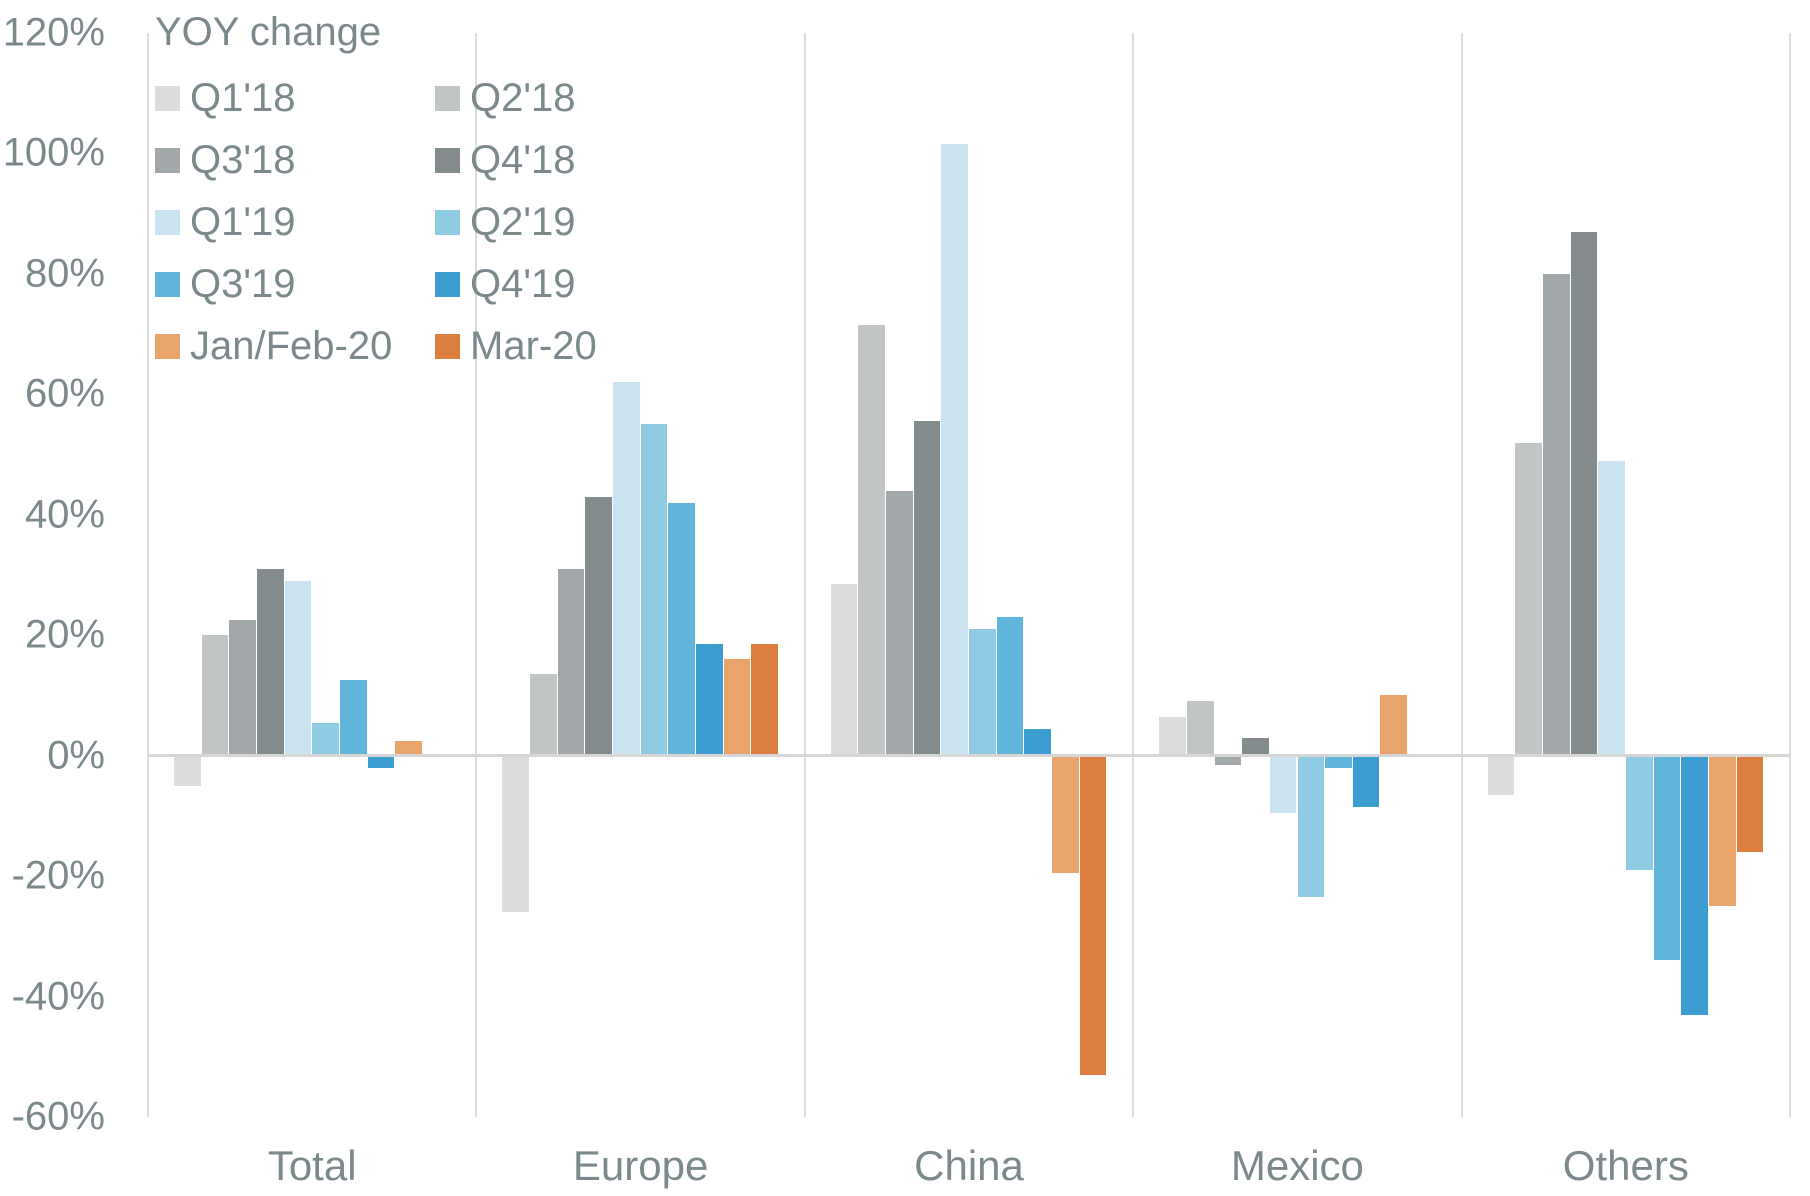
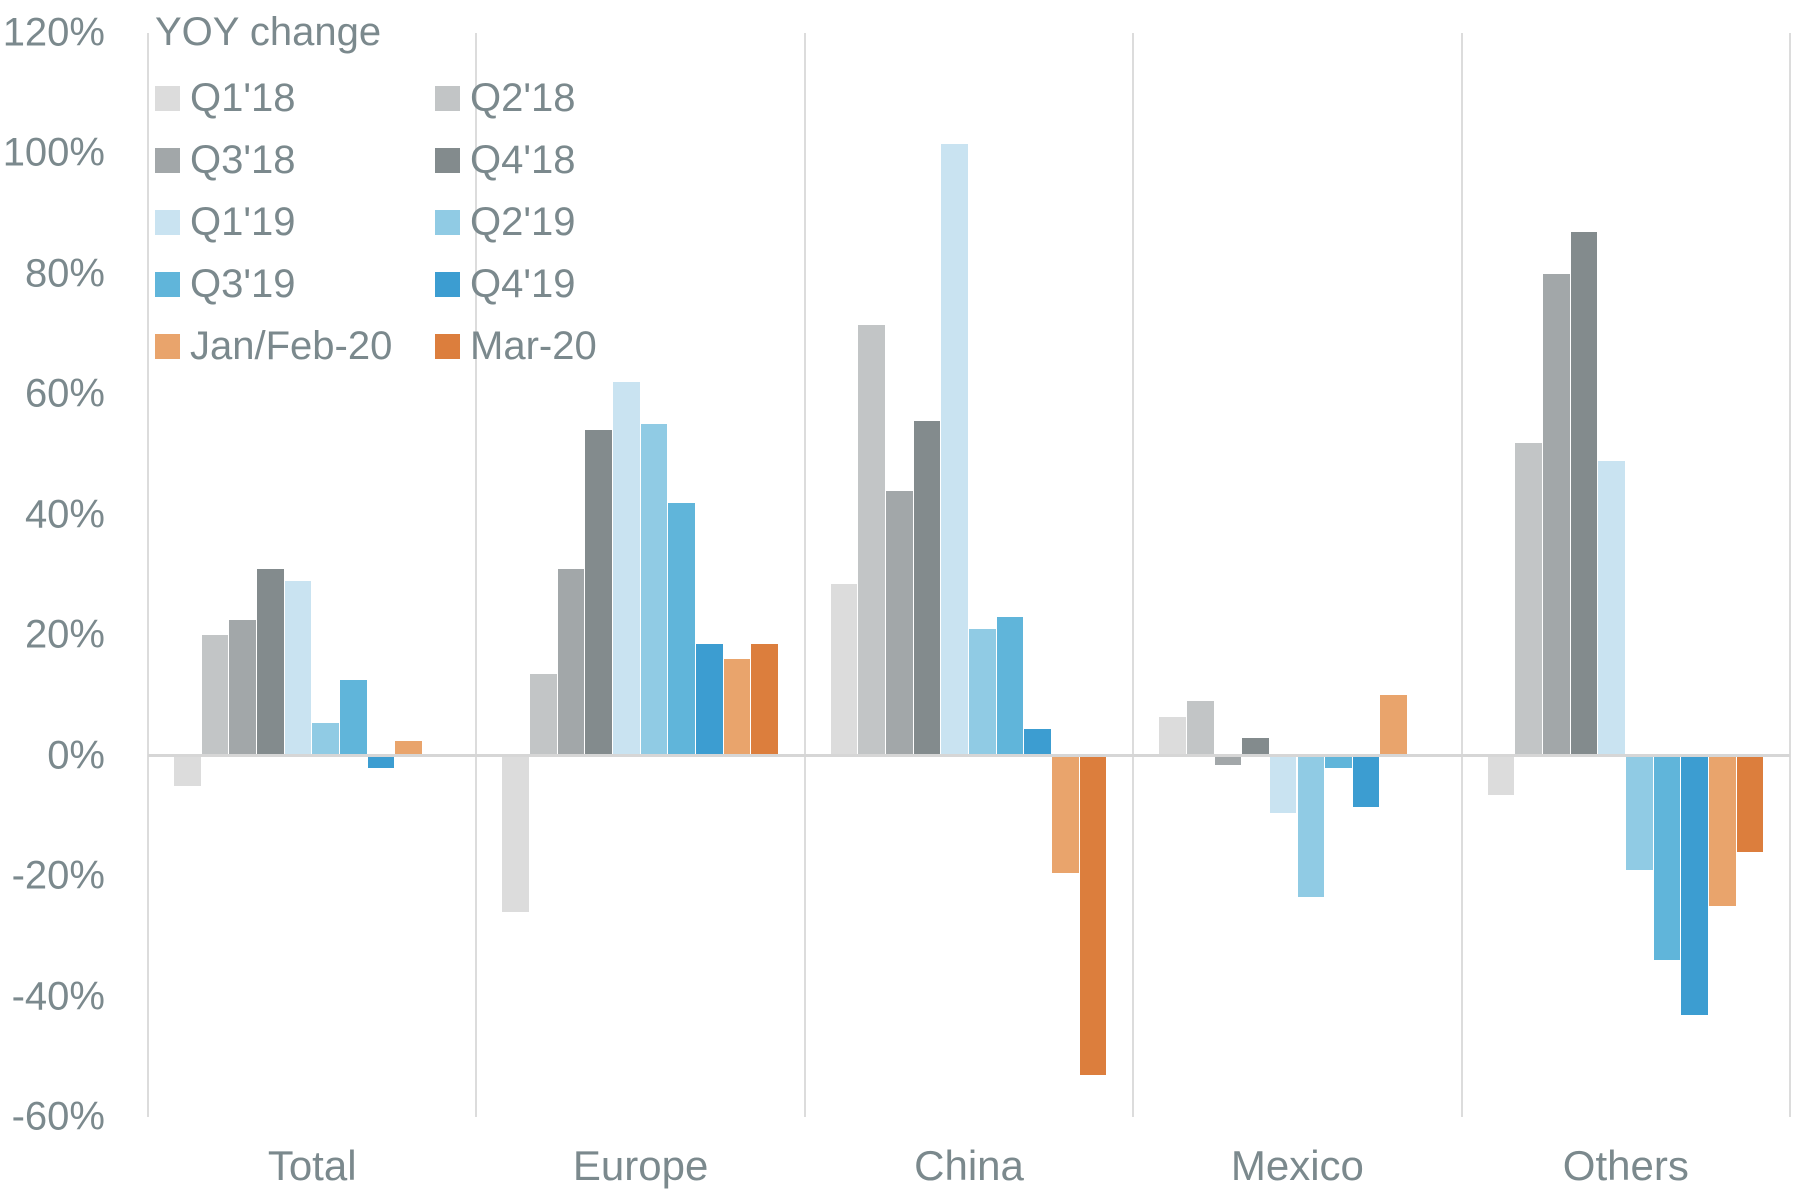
Q4'18/Europe: 43% -> 54%
